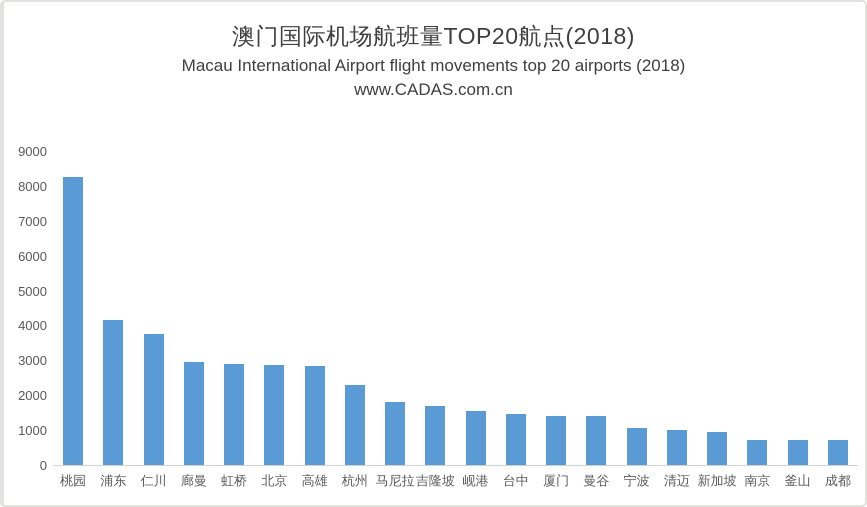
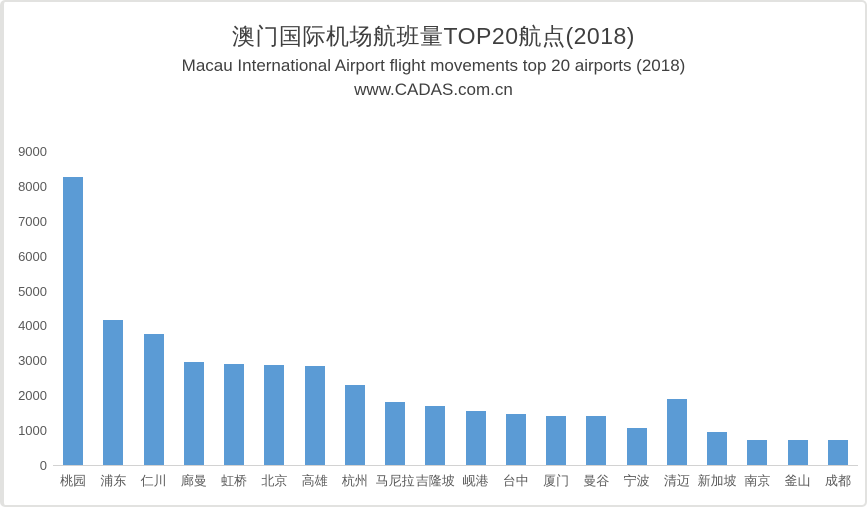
清迈: 1000 -> 1900
